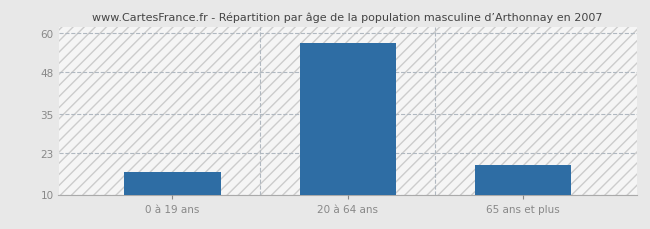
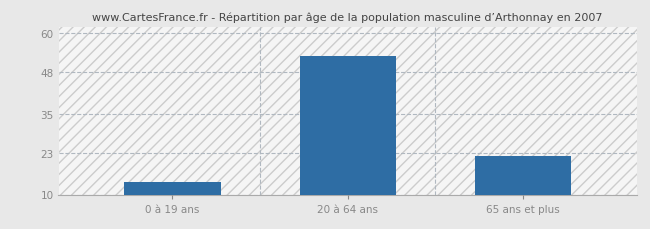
0 à 19 ans: 17 -> 14
20 à 64 ans: 57 -> 53
65 ans et plus: 19 -> 22
